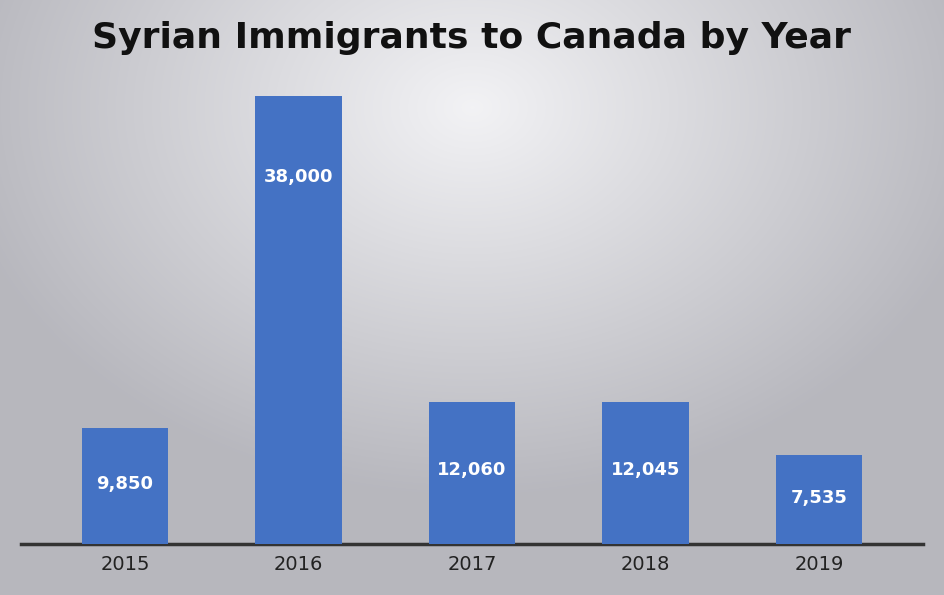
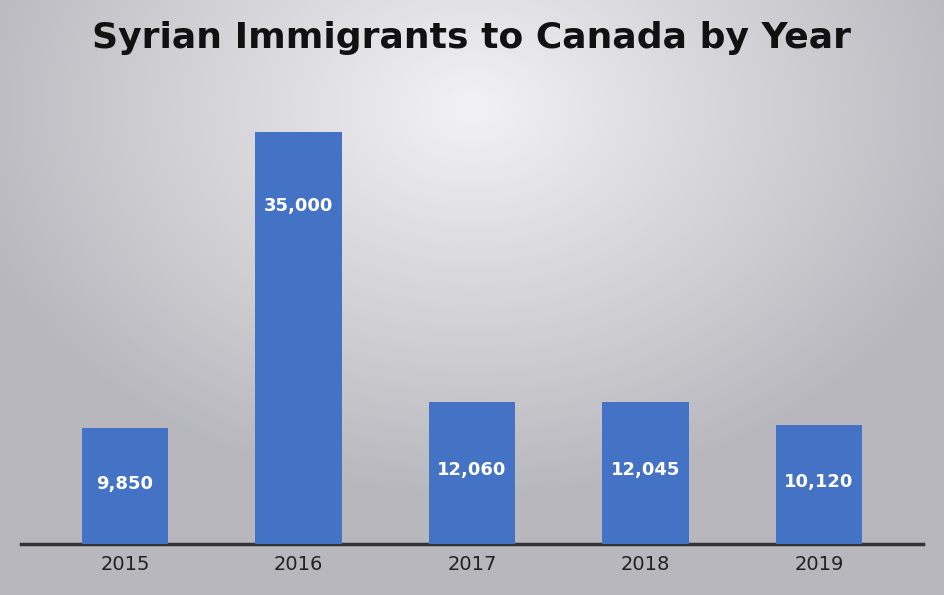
2016: 38,000 -> 35,000
2019: 7,535 -> 10,120
